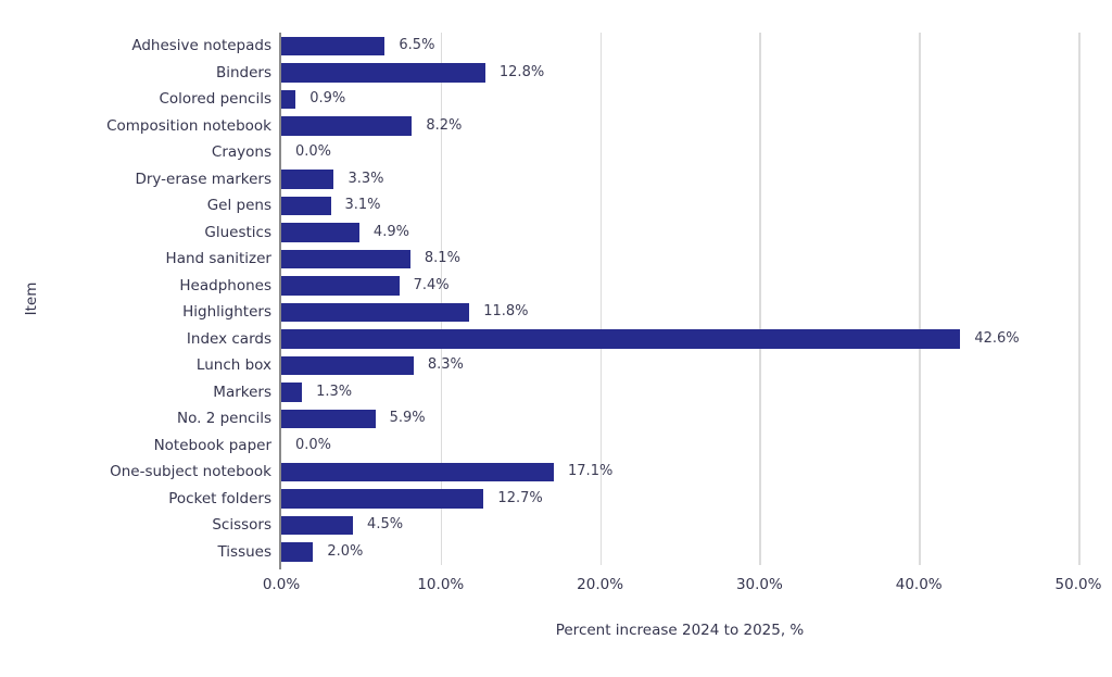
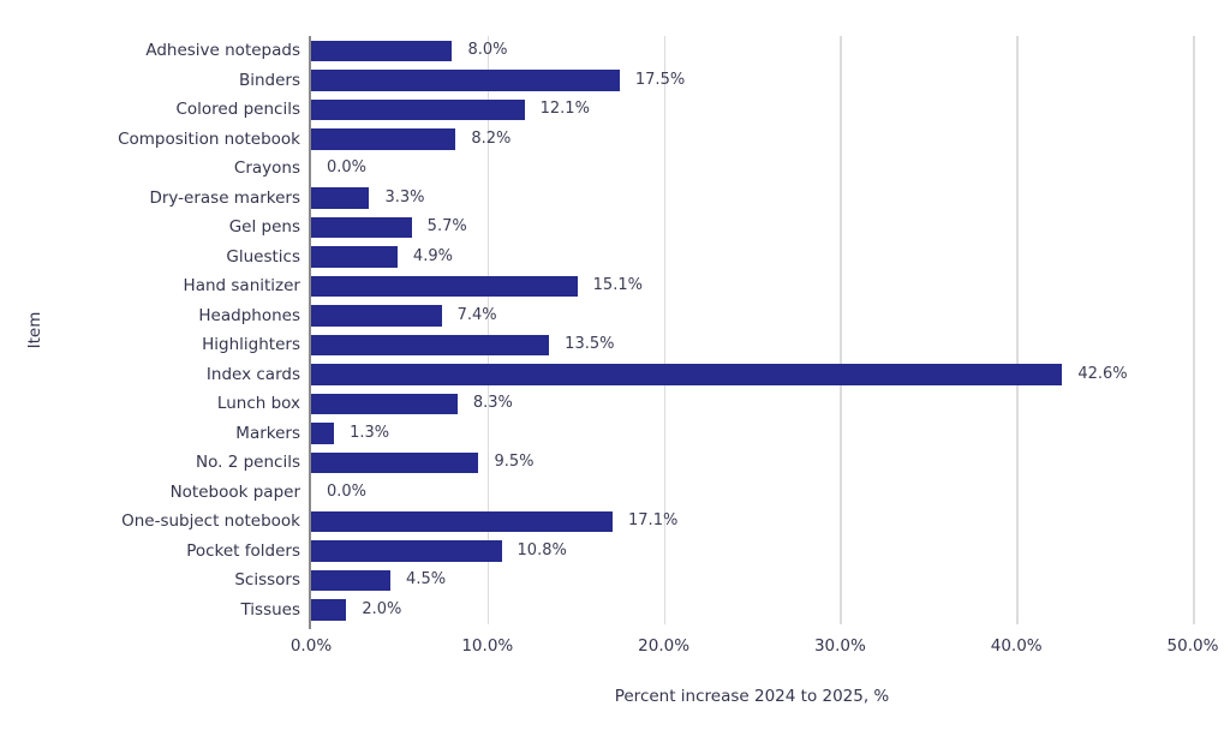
Adhesive notepads: 6.5% -> 8.0%
Binders: 12.8% -> 17.5%
Colored pencils: 0.9% -> 12.1%
Gel pens: 3.1% -> 5.7%
Hand sanitizer: 8.1% -> 15.1%
Highlighters: 11.8% -> 13.5%
No. 2 pencils: 5.9% -> 9.5%
Pocket folders: 12.7% -> 10.8%
